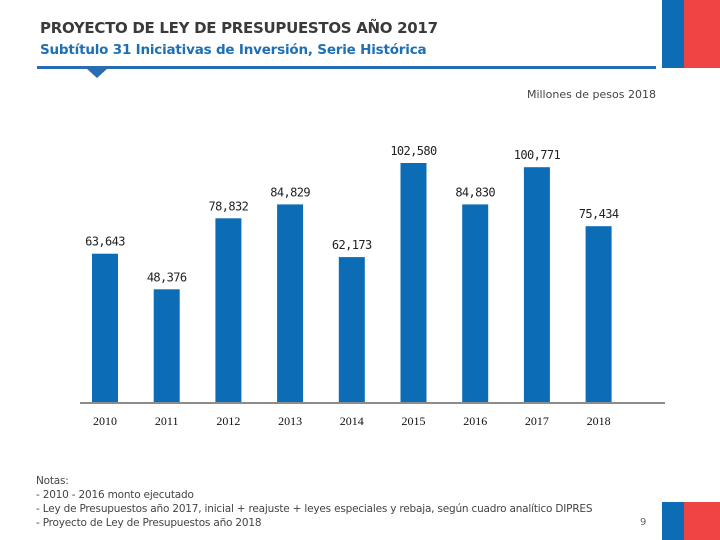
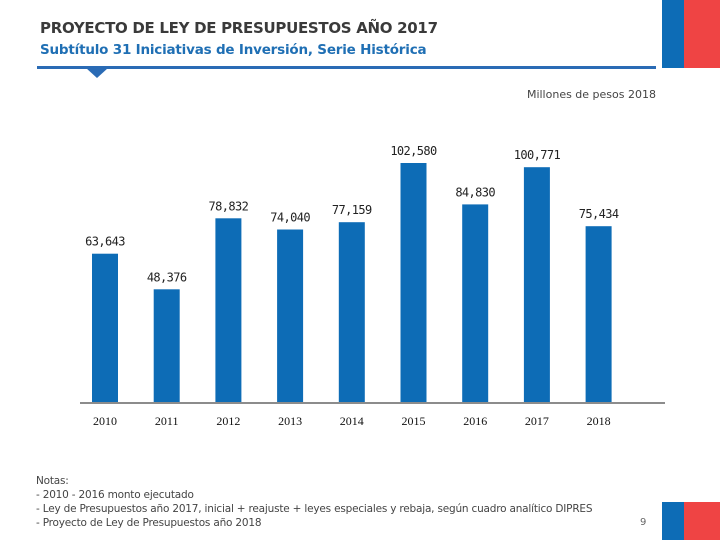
2013: 84,829 -> 74,040
2014: 62,173 -> 77,159
